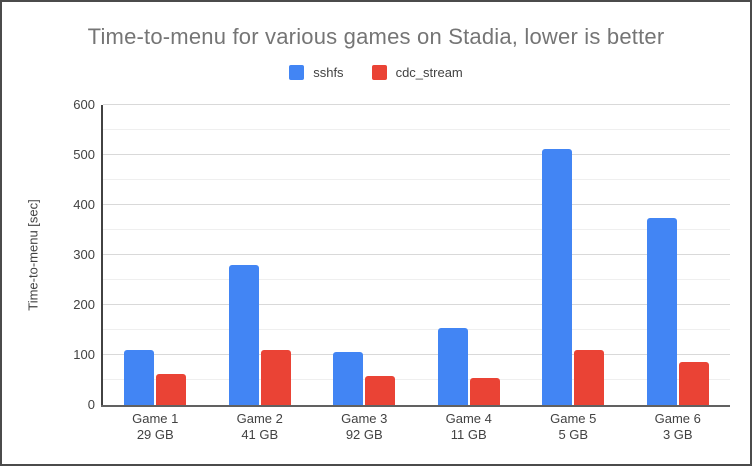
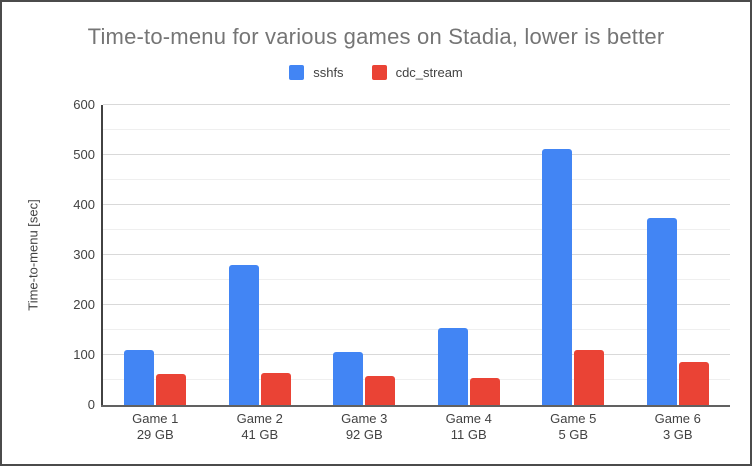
cdc_stream/Game 2: 110 -> 60
